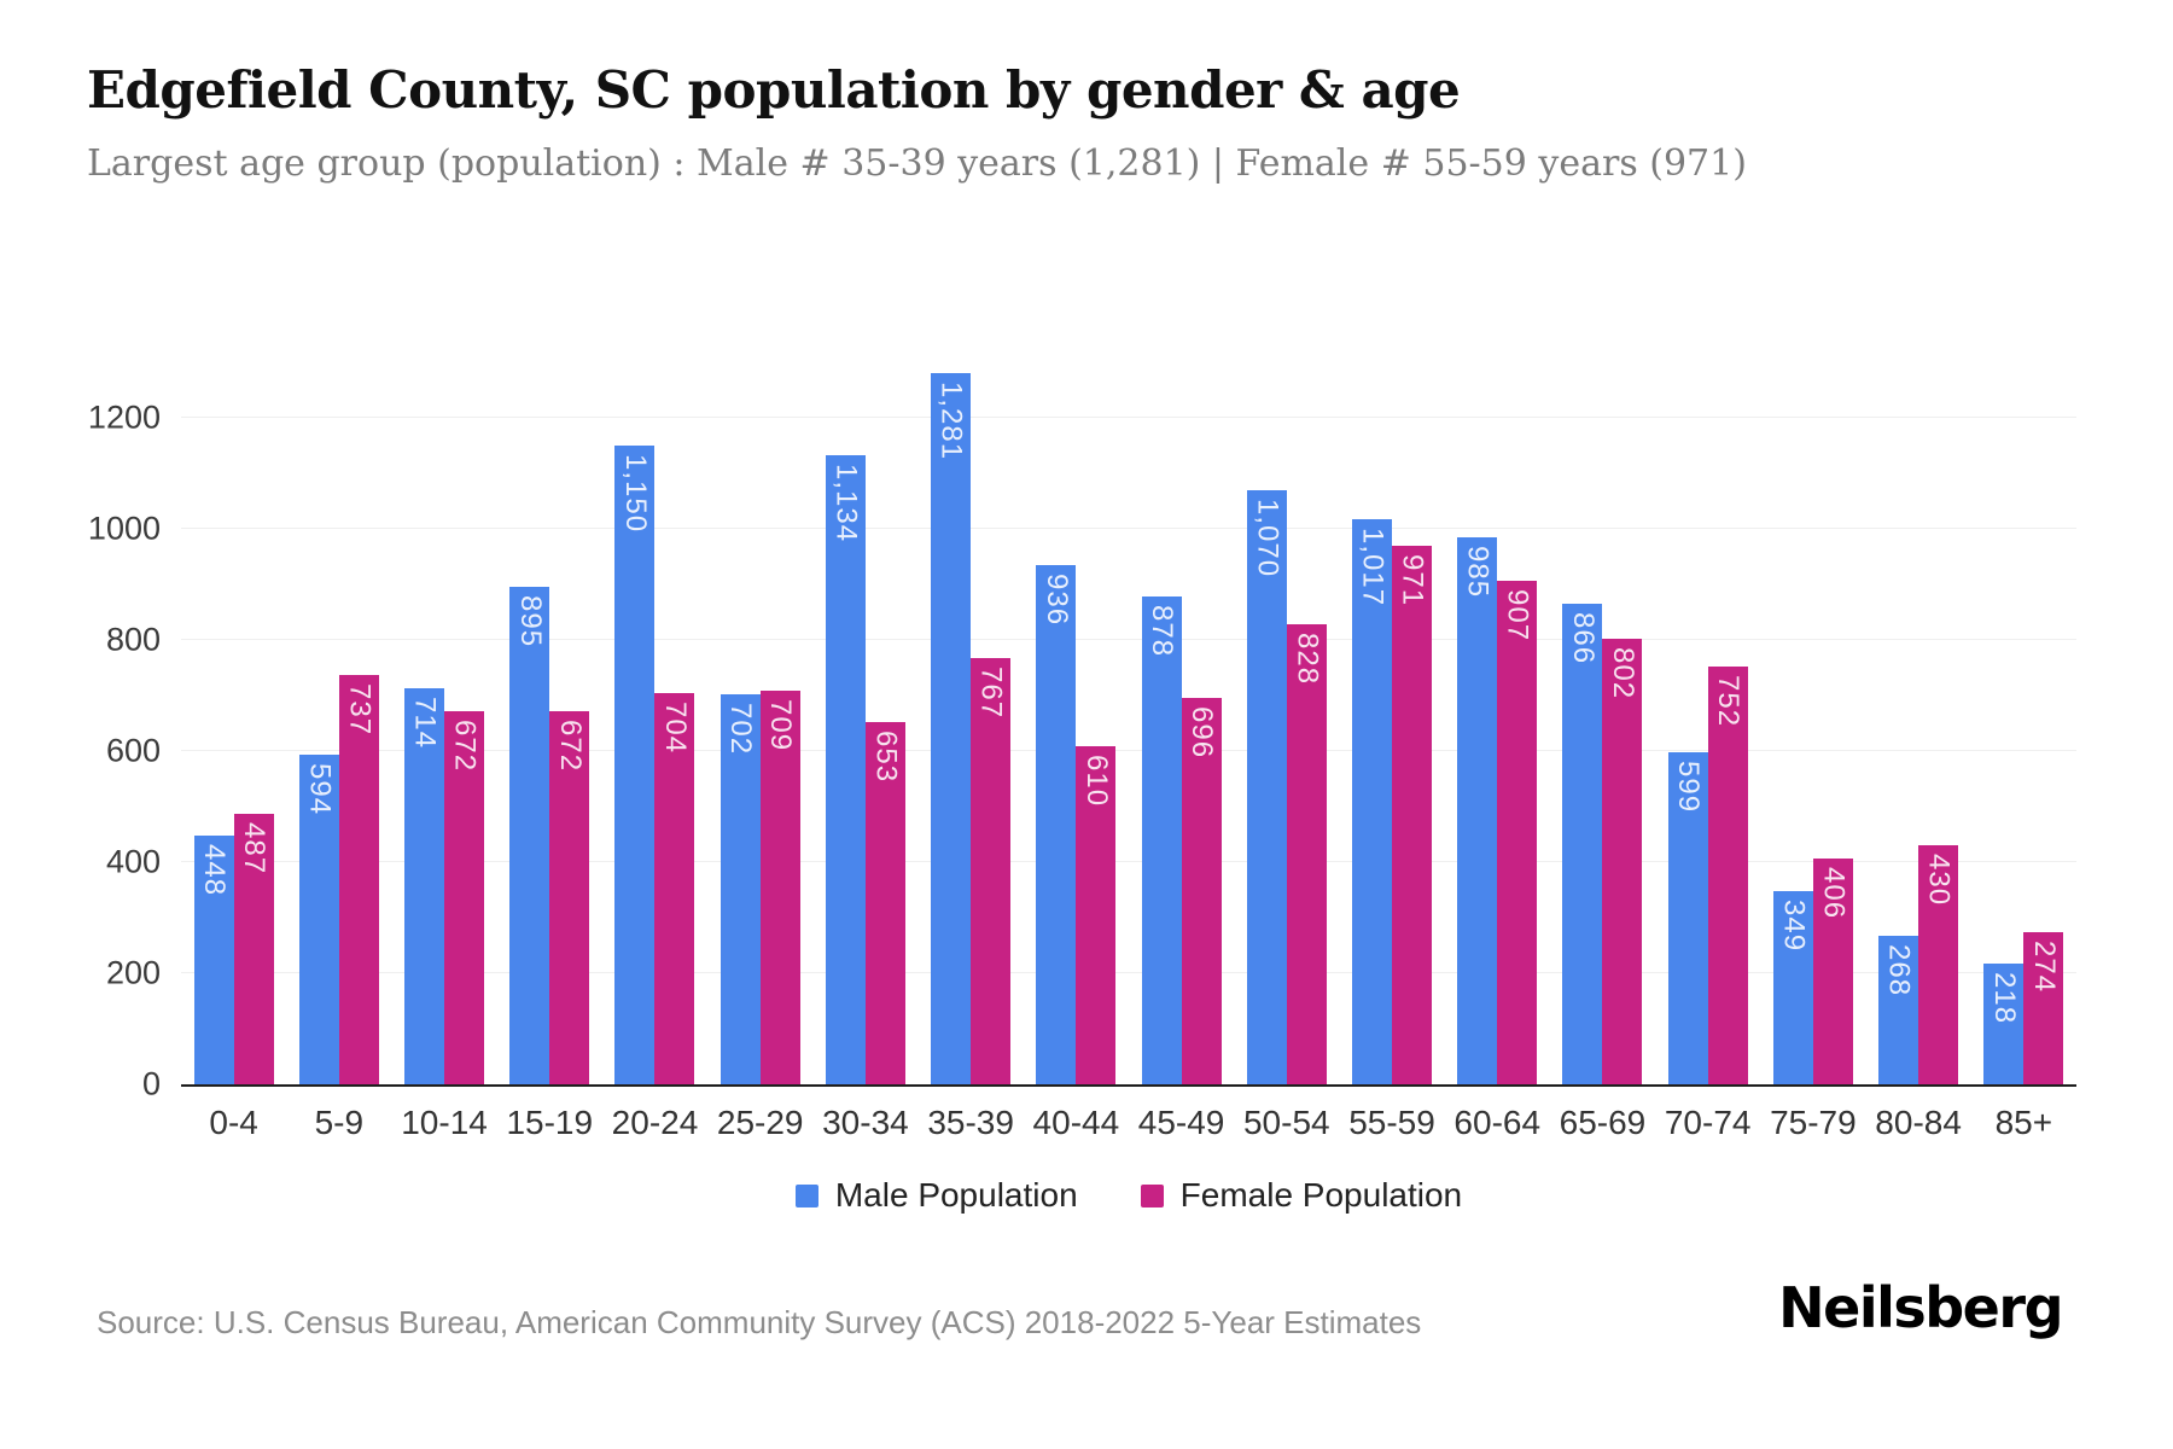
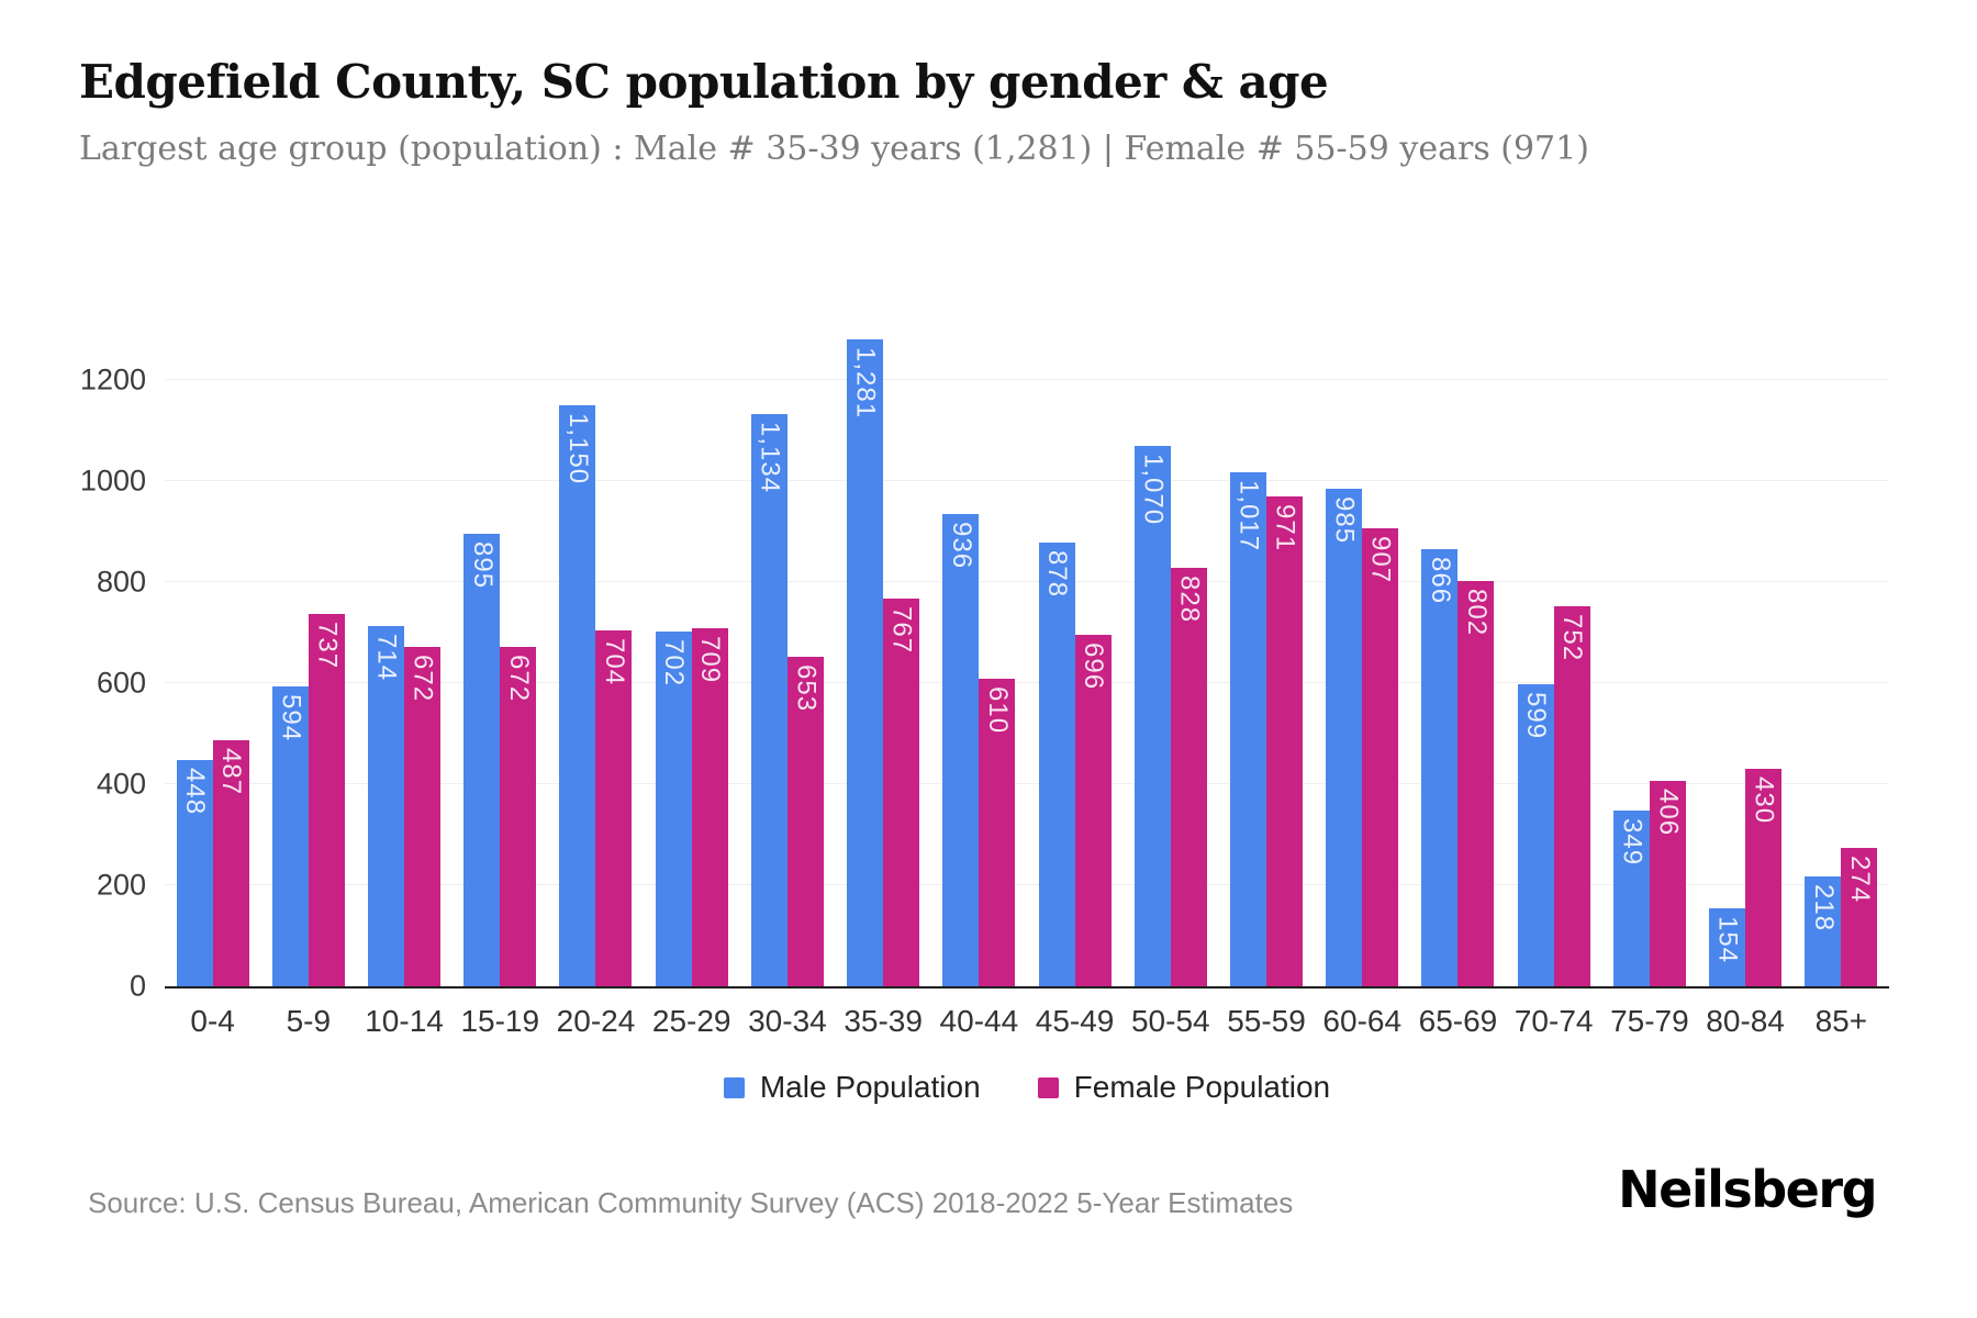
Male Population/80-84: 268 -> 154
